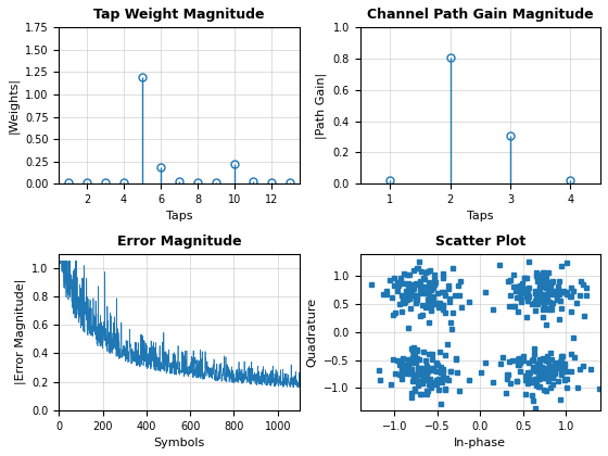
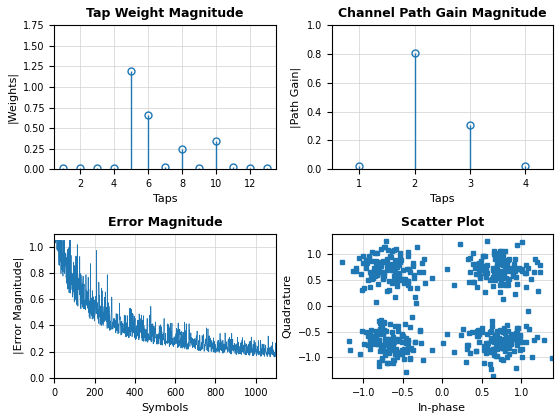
Tap Weight Magnitude/6: 0.18 -> 0.66
Tap Weight Magnitude/8: 0.02 -> 0.24
Tap Weight Magnitude/10: 0.22 -> 0.34
